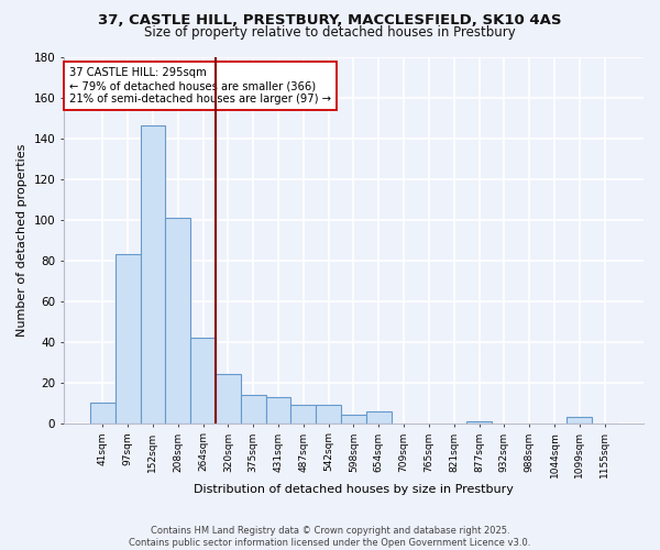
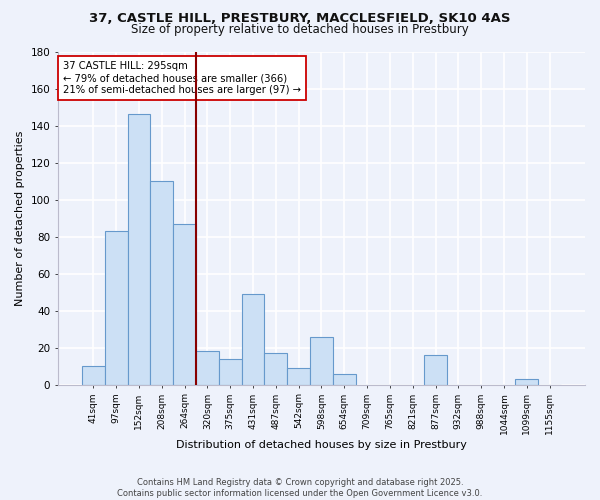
208sqm: 101 -> 110
264sqm: 42 -> 87
320sqm: 24 -> 18
431sqm: 13 -> 49
487sqm: 9 -> 17
598sqm: 4 -> 26
877sqm: 1 -> 16
